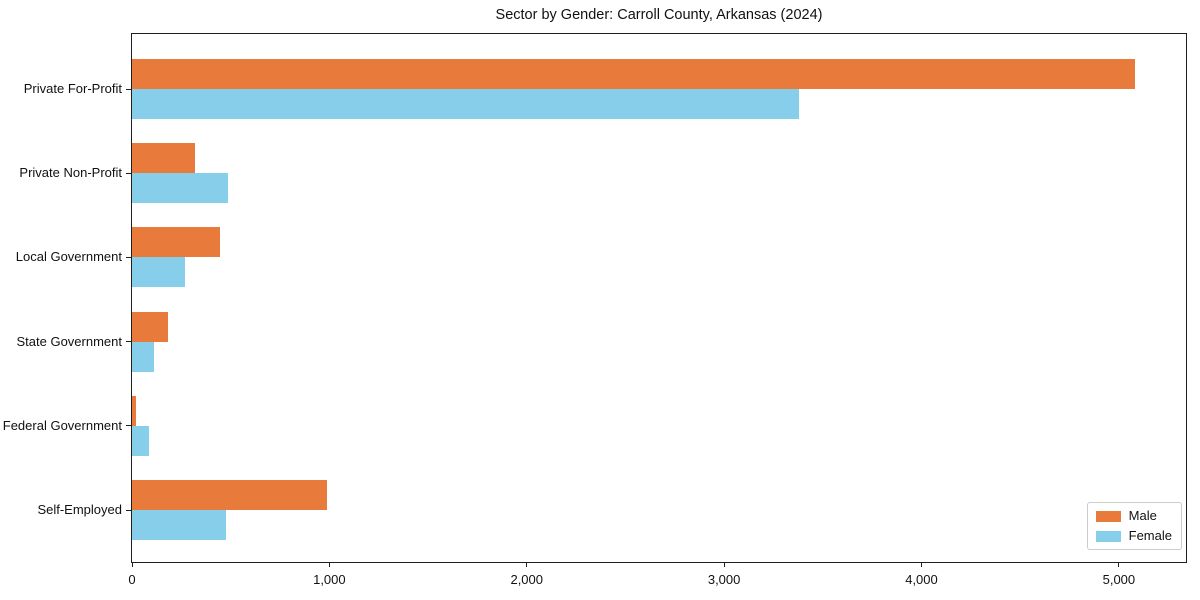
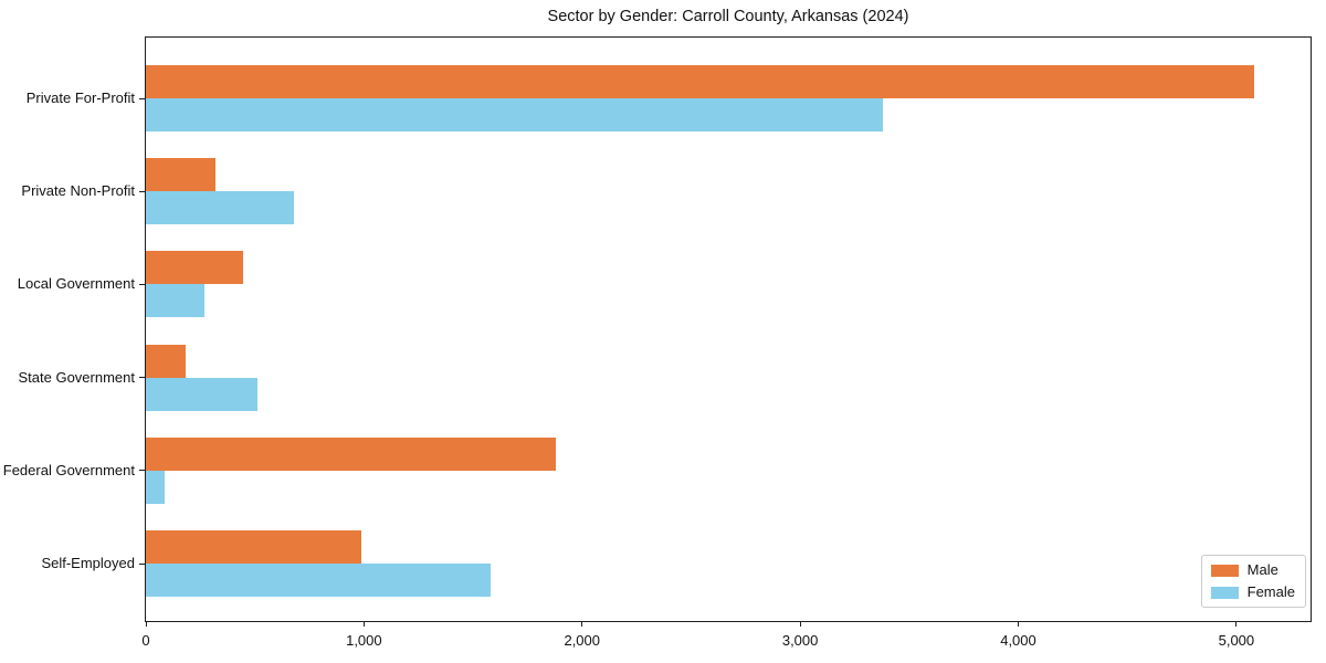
Female/Private Non-Profit: 480 -> 680
Female/State Government: 110 -> 510
Male/Federal Government: 20 -> 1880
Female/Self-Employed: 480 -> 1580
